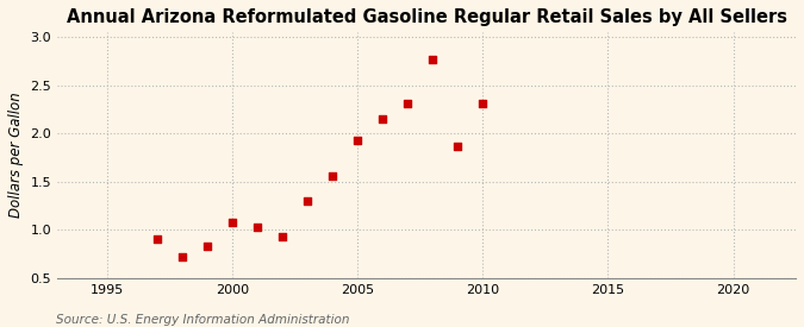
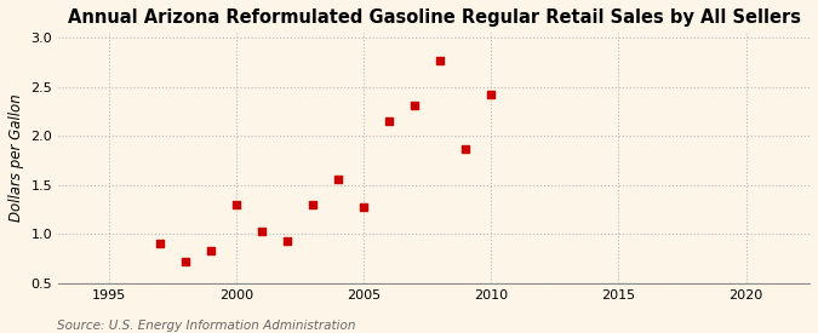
2000: 1.08 -> 1.30
2005: 1.93 -> 1.28
2010: 2.31 -> 2.42
